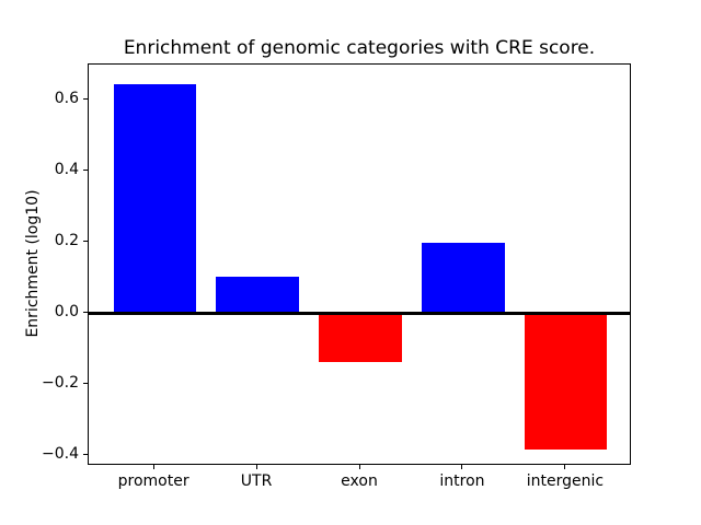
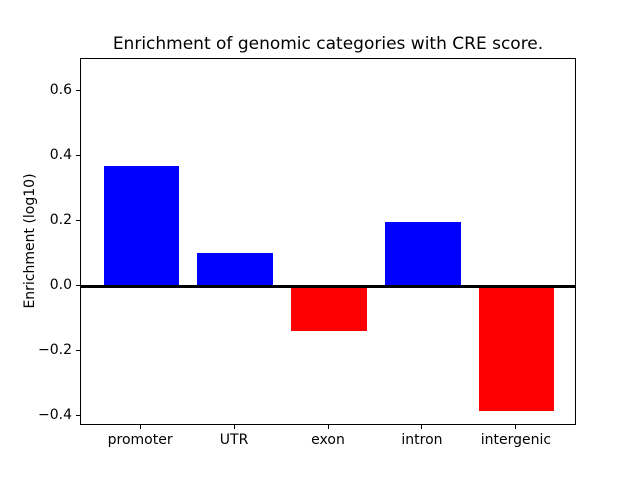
promoter: 0.65 -> 0.37
